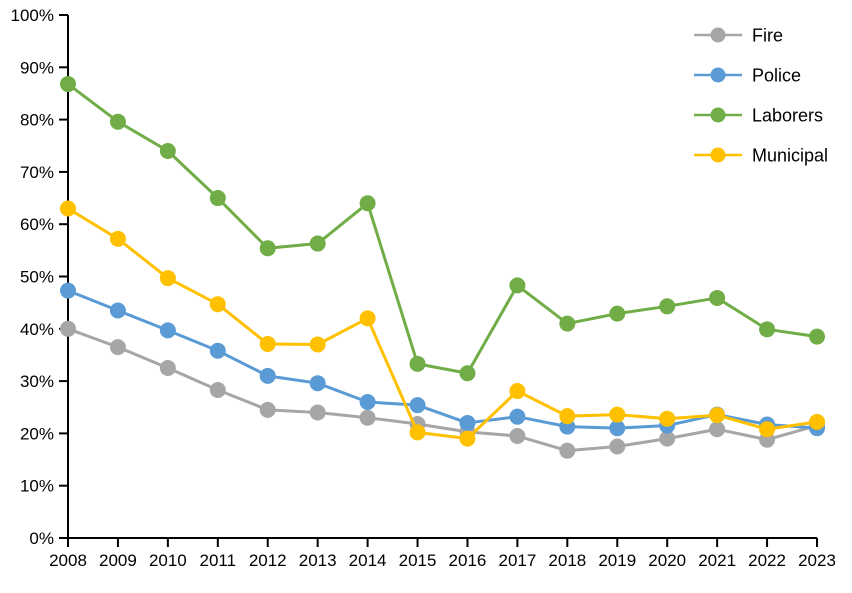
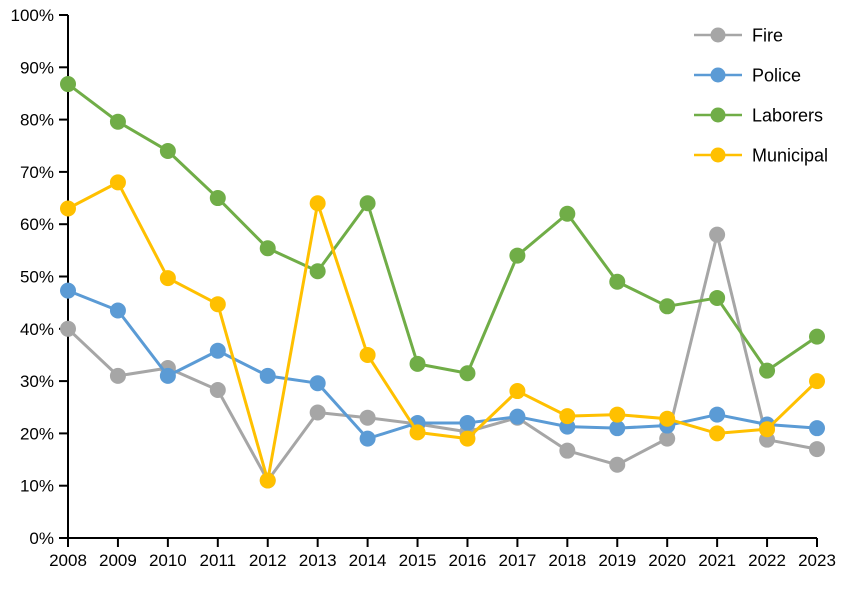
Fire/2009: 36% -> 31%
Municipal/2009: 57% -> 68%
Police/2010: 40% -> 31%
Fire/2012: 24% -> 11%
Municipal/2012: 37% -> 11%
Laborers/2013: 56% -> 51%
Municipal/2013: 37% -> 64%
Police/2014: 26% -> 19%
Municipal/2014: 42% -> 35%
Police/2015: 25% -> 22%
Fire/2017: 20% -> 23%
Laborers/2017: 48% -> 54%
Laborers/2018: 41% -> 62%
Fire/2019: 18% -> 14%
Laborers/2019: 43% -> 49%
Fire/2021: 21% -> 58%
Municipal/2021: 24% -> 20%
Laborers/2022: 40% -> 32%
Fire/2023: 22% -> 17%
Municipal/2023: 22% -> 30%
